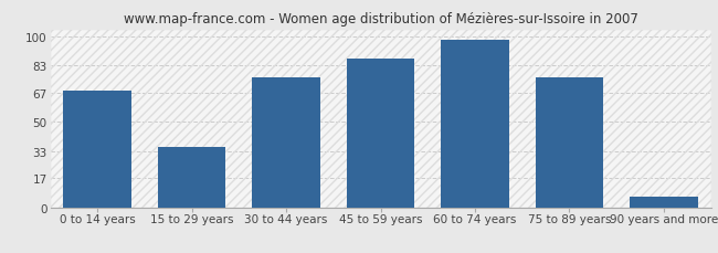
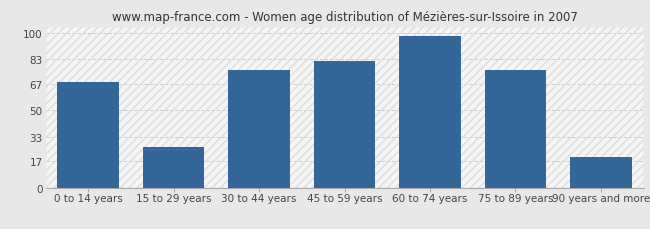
15 to 29 years: 35 -> 26
45 to 59 years: 87 -> 82
90 years and more: 6 -> 20
